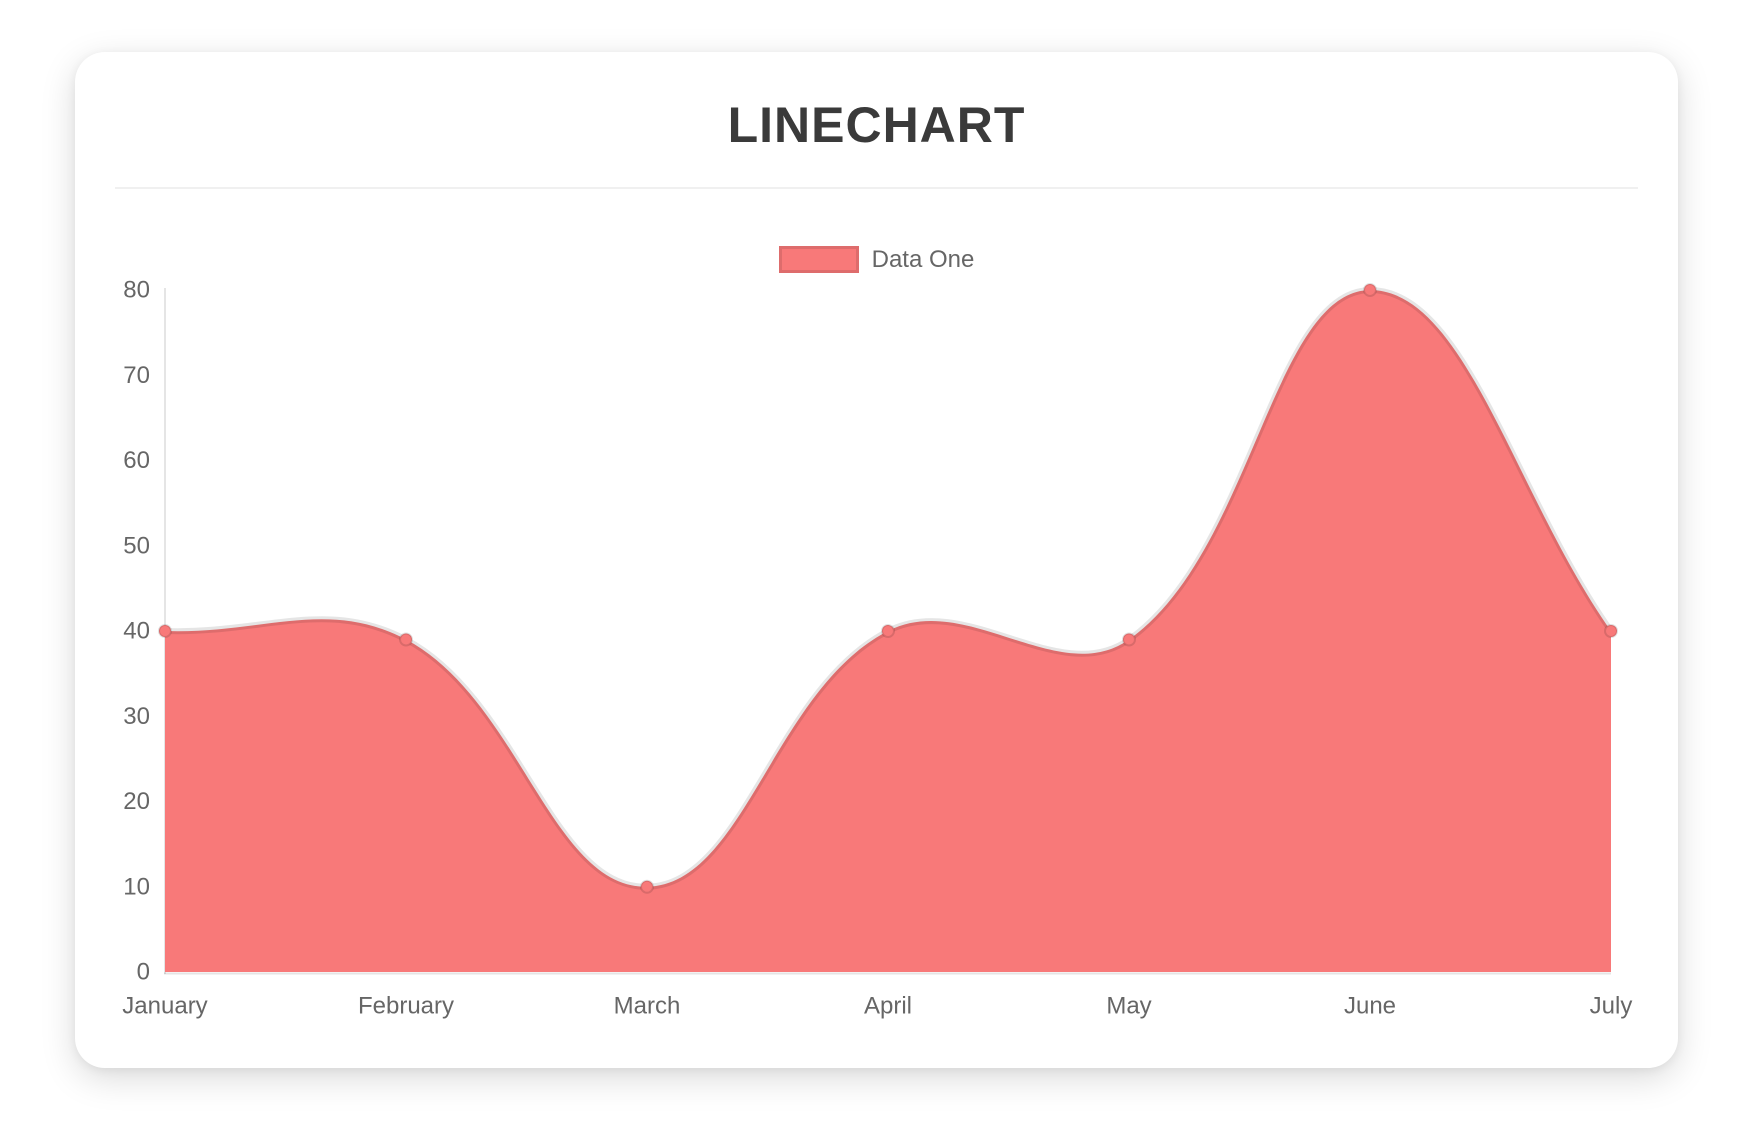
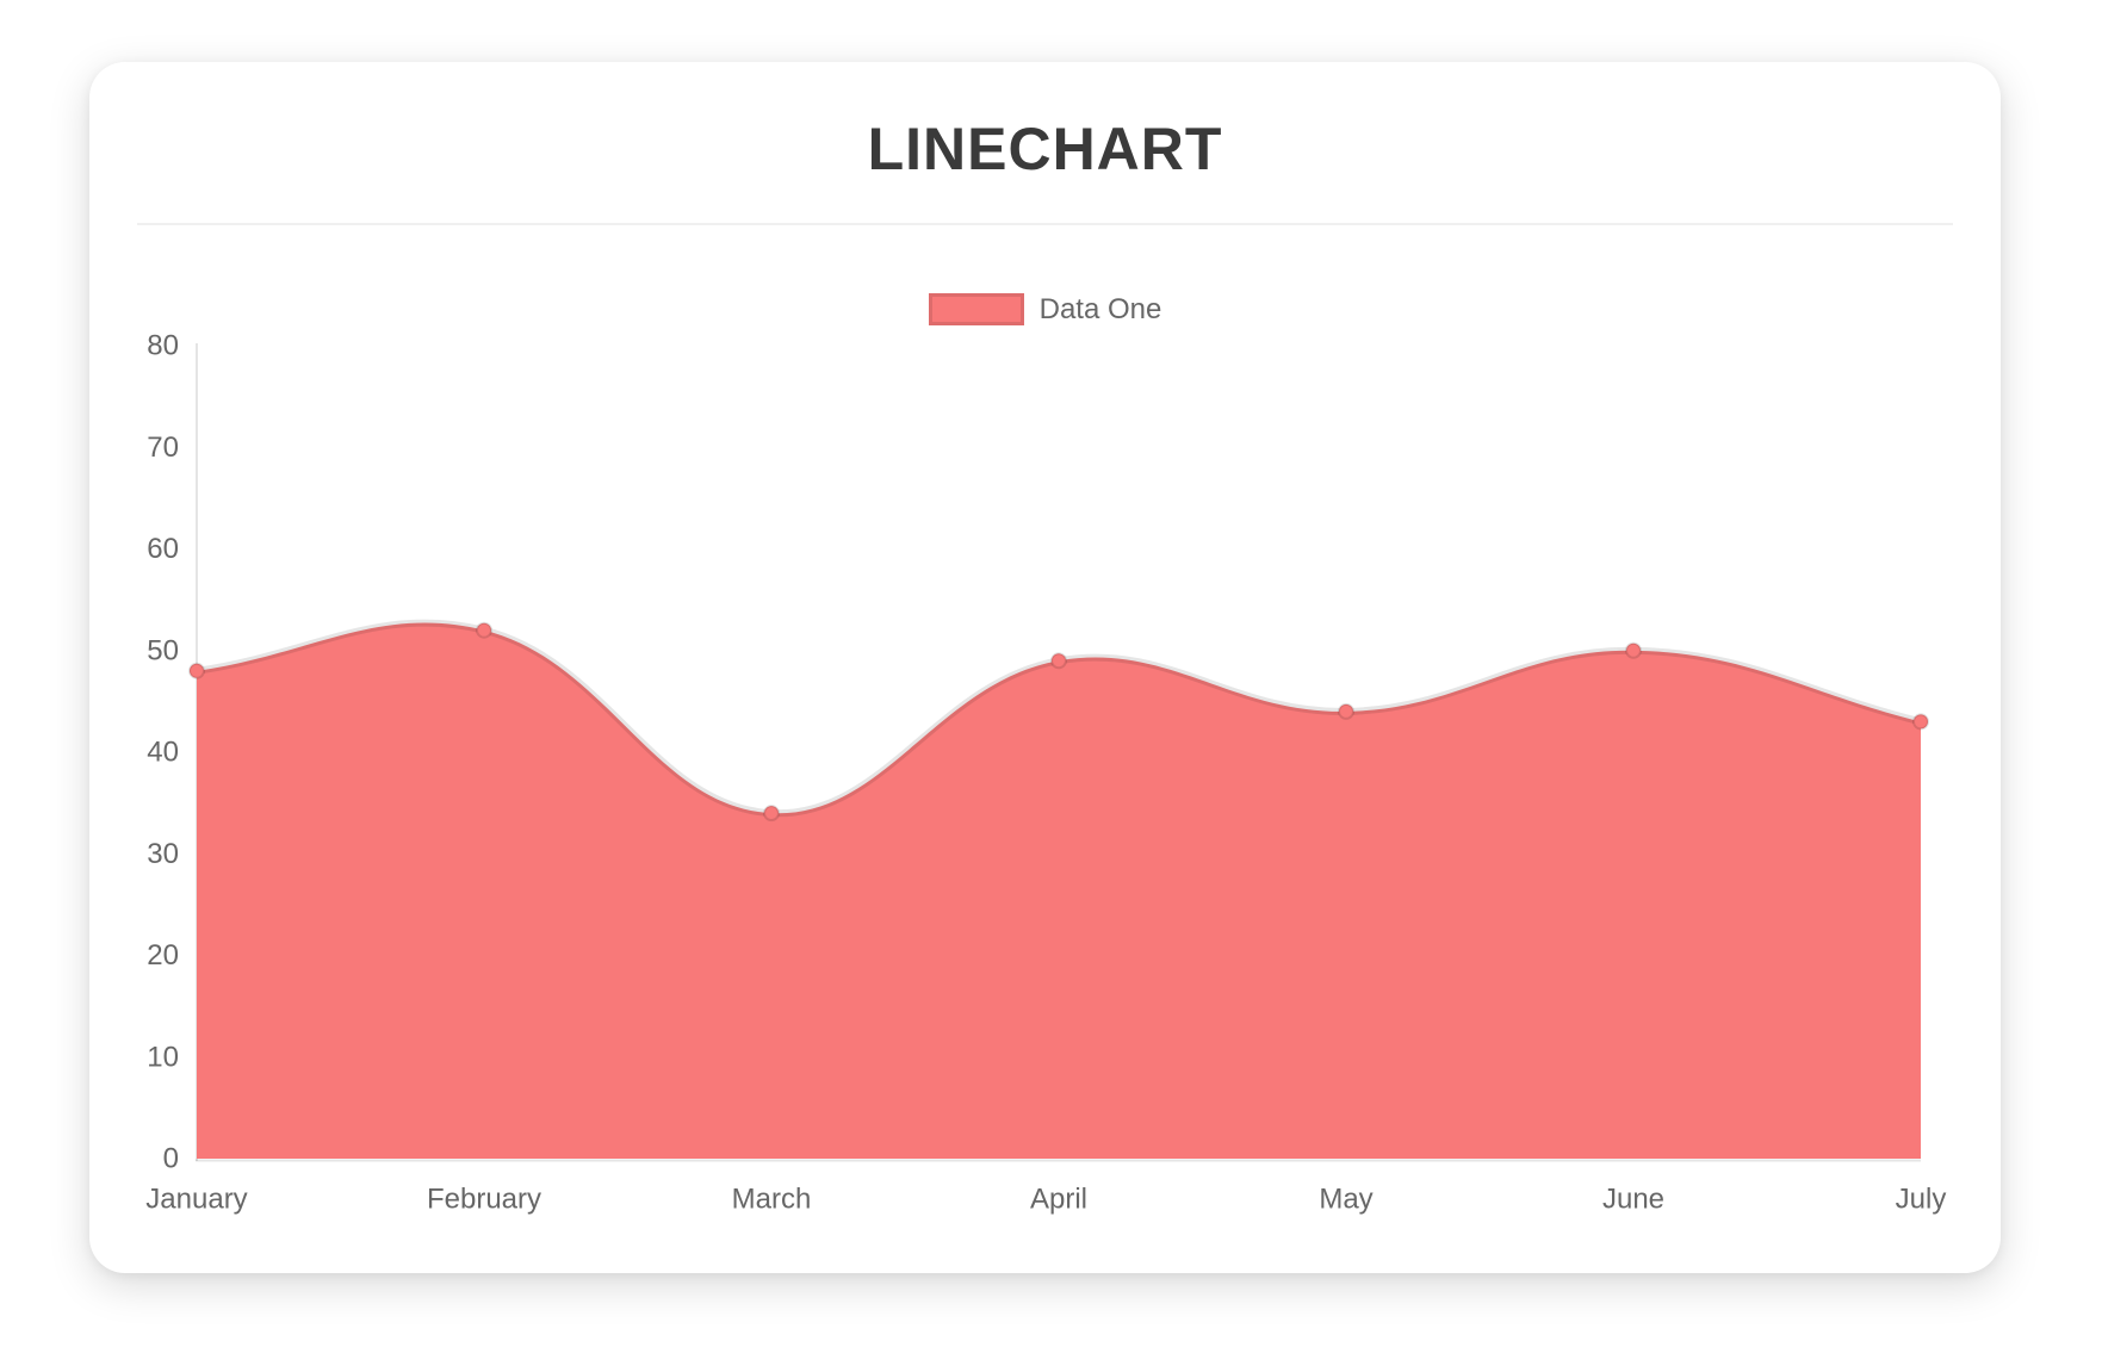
January: 40 -> 48
February: 39 -> 52
March: 10 -> 34
April: 40 -> 49
May: 39 -> 44
June: 80 -> 50
July: 40 -> 43
